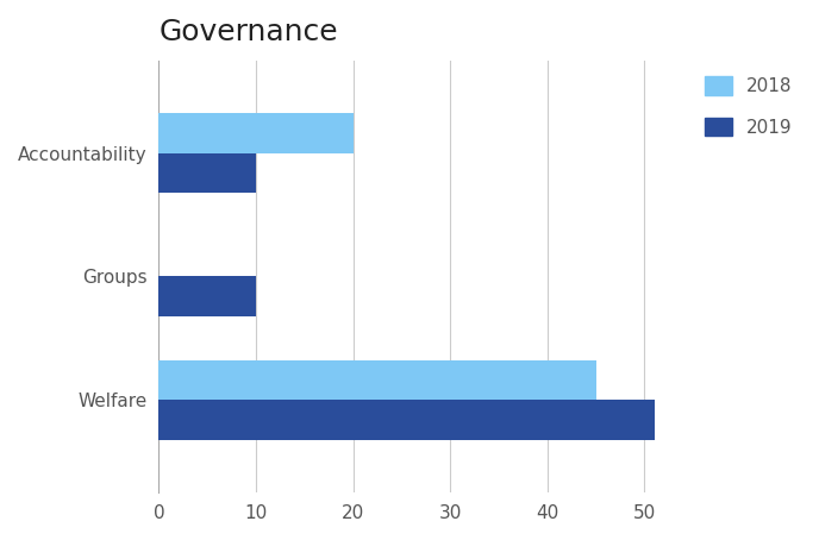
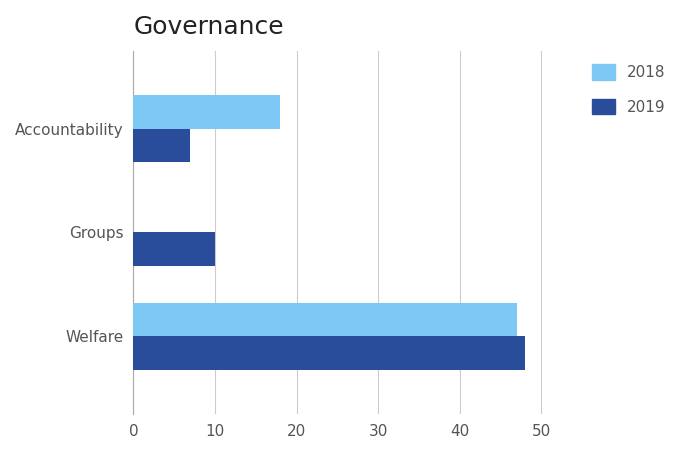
2018/Accountability: 20 -> 18
2019/Accountability: 10 -> 7
2018/Welfare: 45 -> 47
2019/Welfare: 51 -> 48
